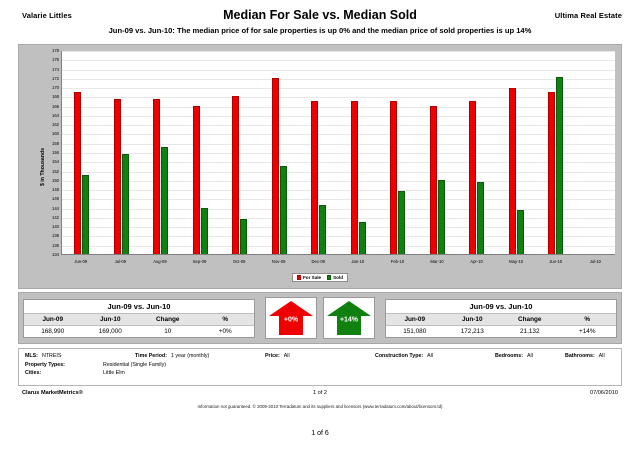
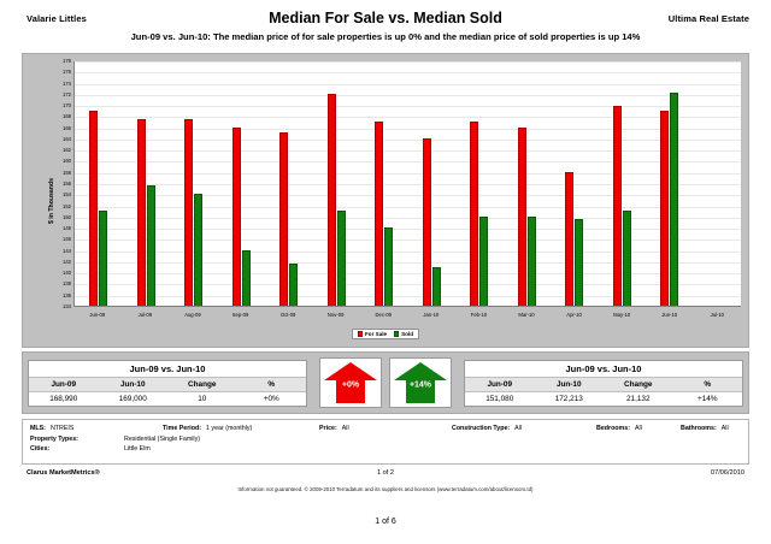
Sold/Aug-09: 157 -> 154
For Sale/Oct-09: 168 -> 165
Sold/Nov-09: 153 -> 151
Sold/Dec-09: 144 -> 148
For Sale/Jan-10: 167 -> 164
Sold/Feb-10: 148 -> 150
For Sale/Apr-10: 167 -> 158
Sold/May-10: 144 -> 151
